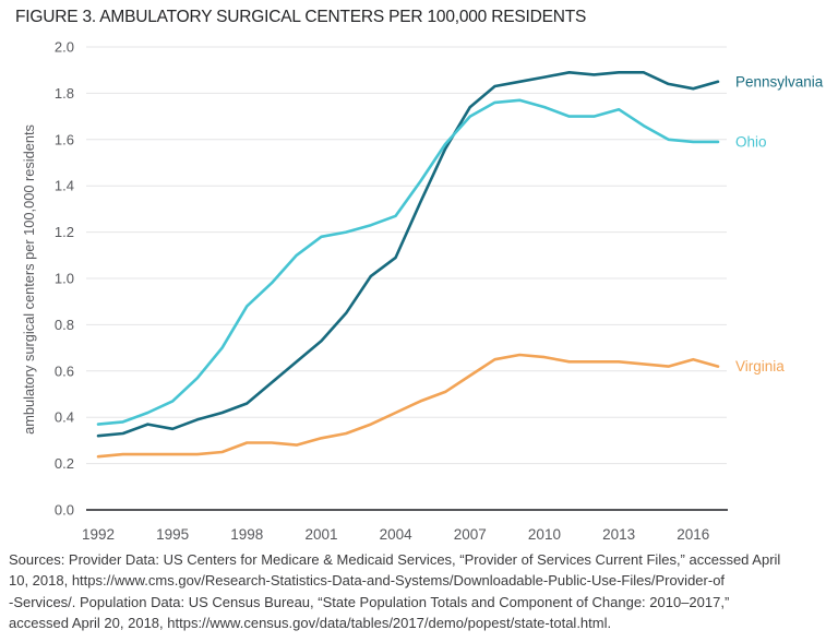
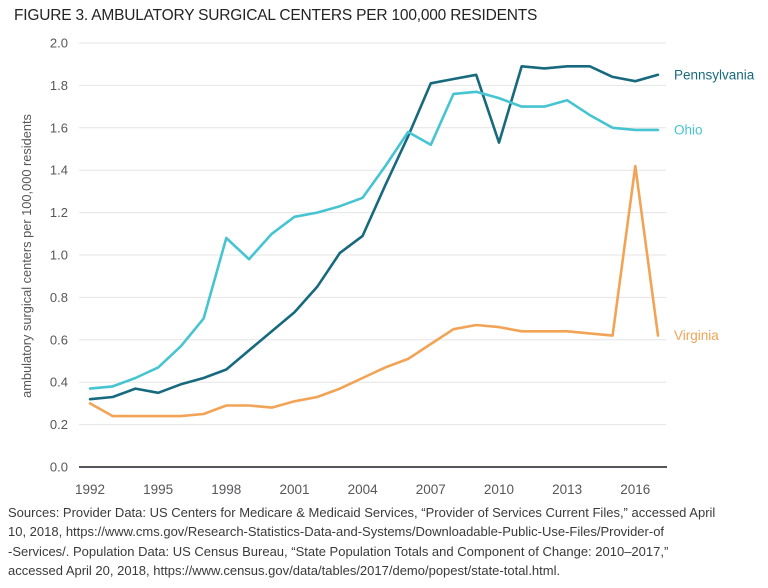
Virginia/1992: 0.23 -> 0.30
Ohio/1998: 0.88 -> 1.08
Pennsylvania/2007: 1.74 -> 1.81
Ohio/2007: 1.70 -> 1.52
Pennsylvania/2010: 1.87 -> 1.53
Virginia/2016: 0.65 -> 1.42
